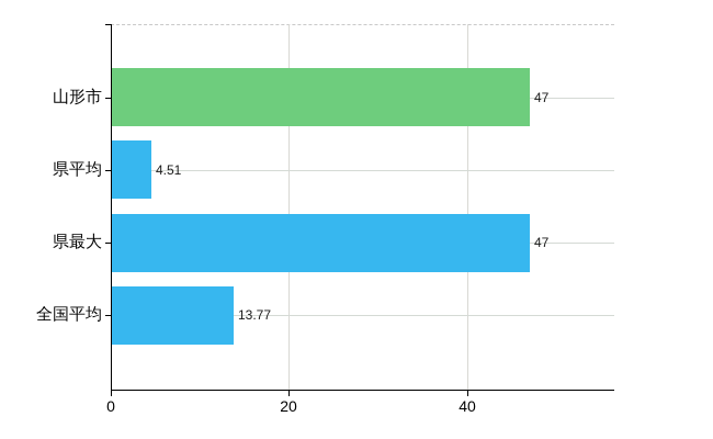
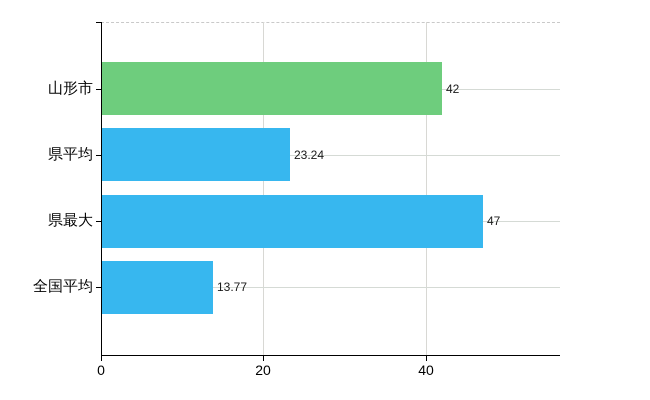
山形市: 47 -> 42
県平均: 4.51 -> 23.24
